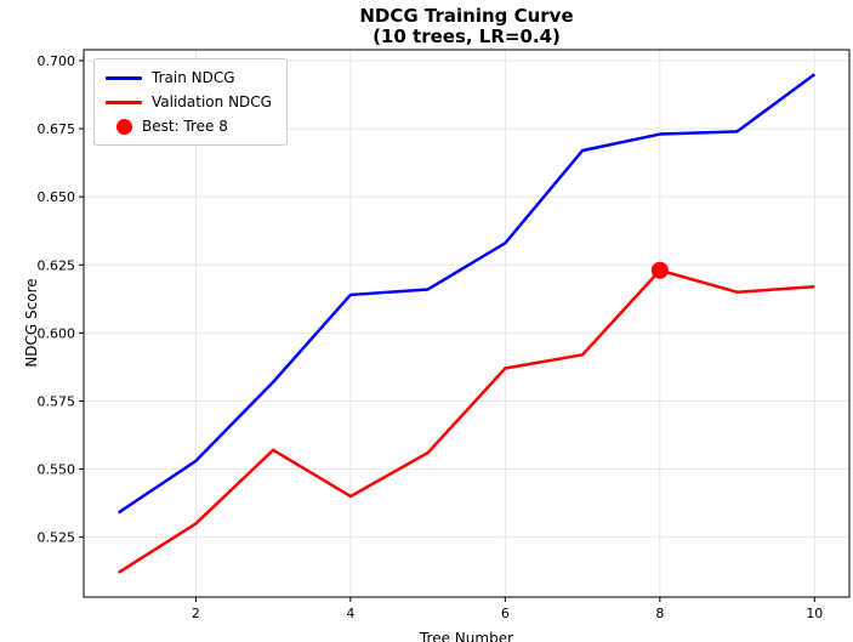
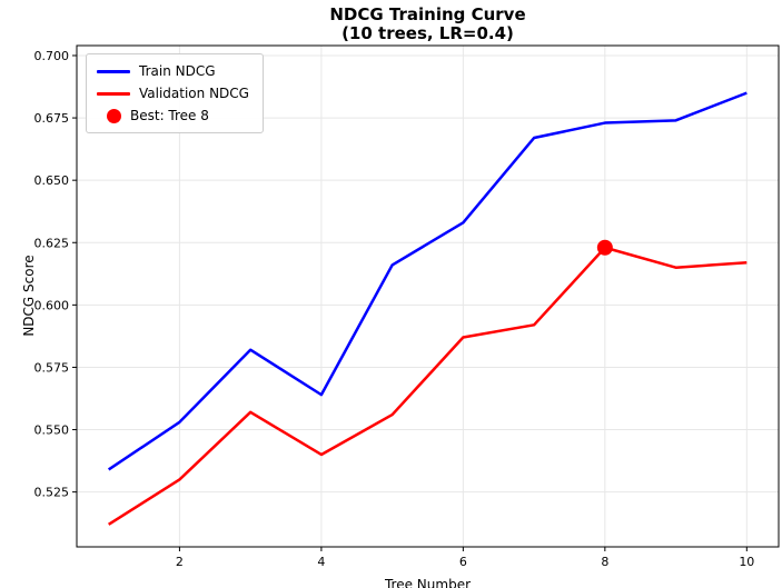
Train NDCG/4: 0.614 -> 0.564
Train NDCG/10: 0.695 -> 0.685
